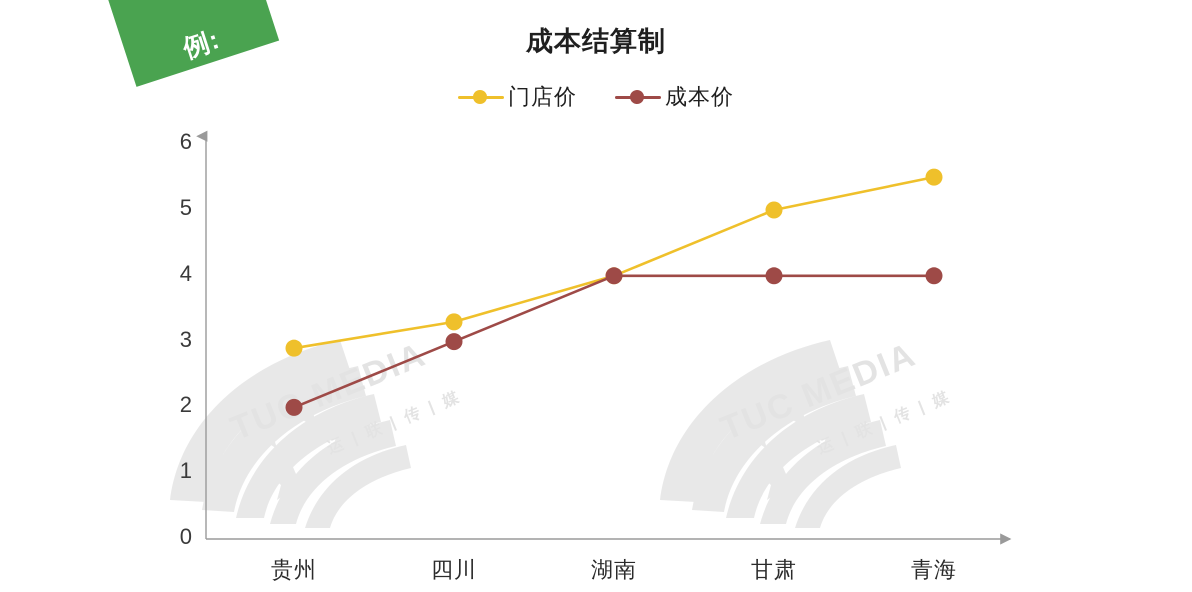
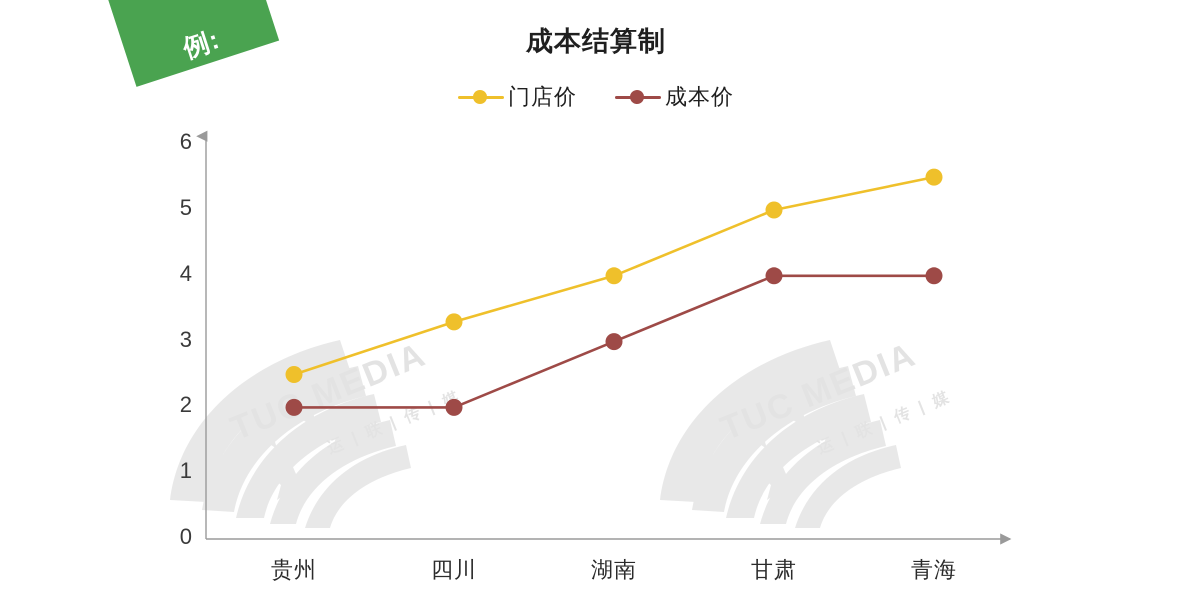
门店价/贵州: 2.9 -> 2.5
成本价/四川: 3 -> 2
成本价/湖南: 4 -> 3
